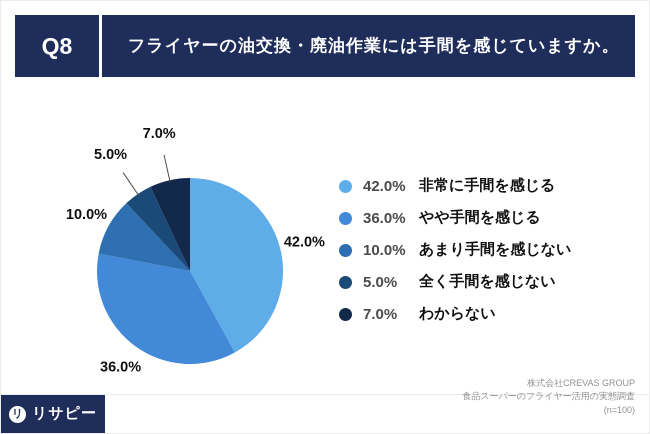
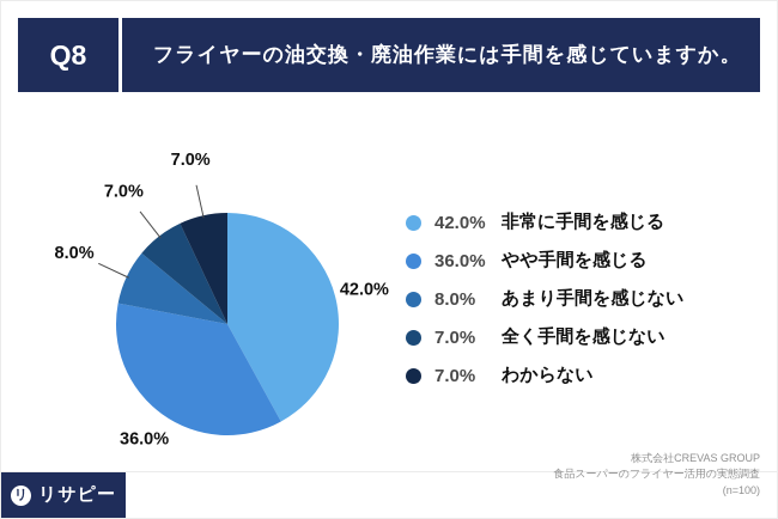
あまり手間を感じない: 10.0% -> 8.0%
全く手間を感じない: 5.0% -> 7.0%
